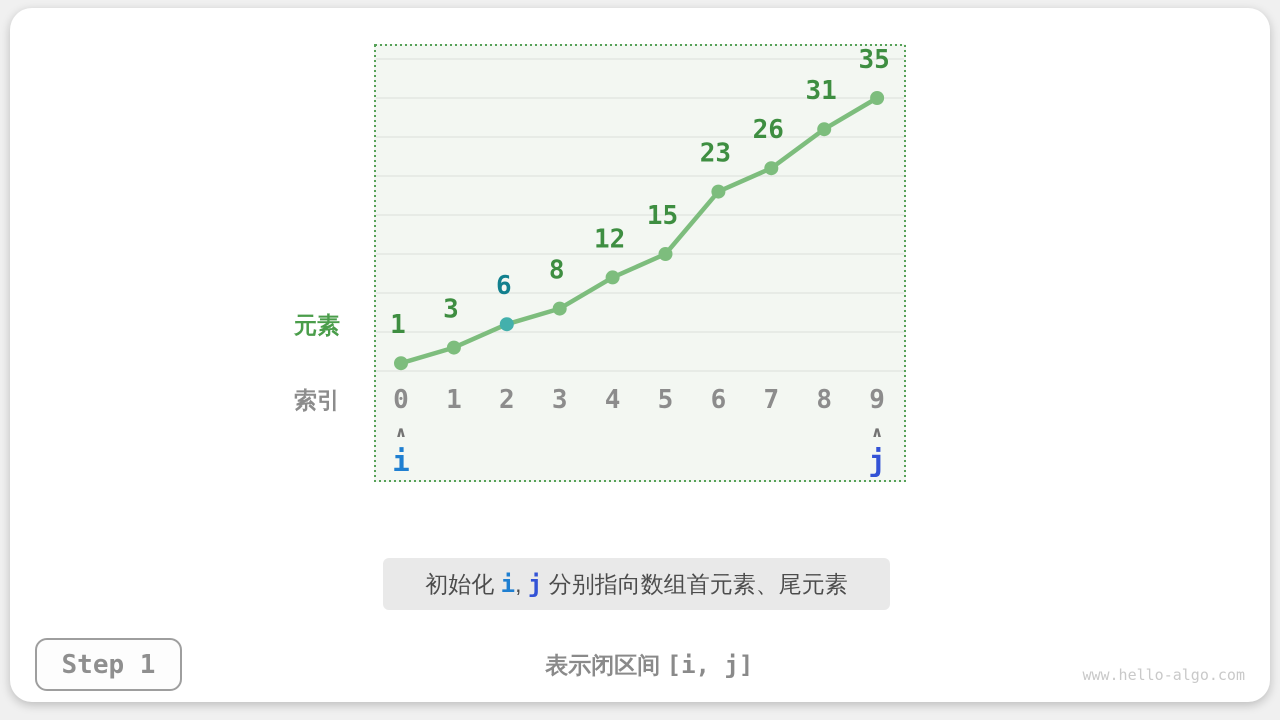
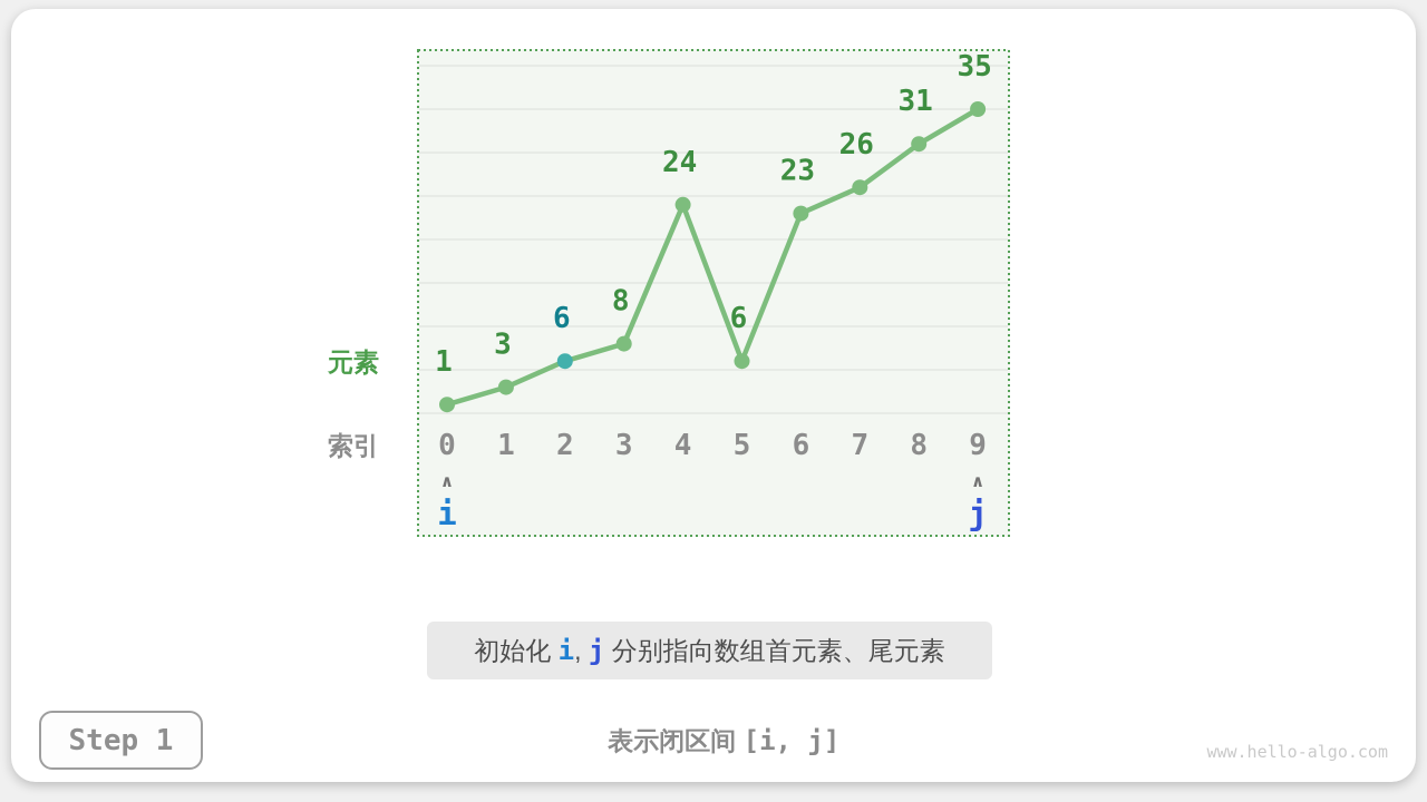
4: 12 -> 24
5: 15 -> 6
